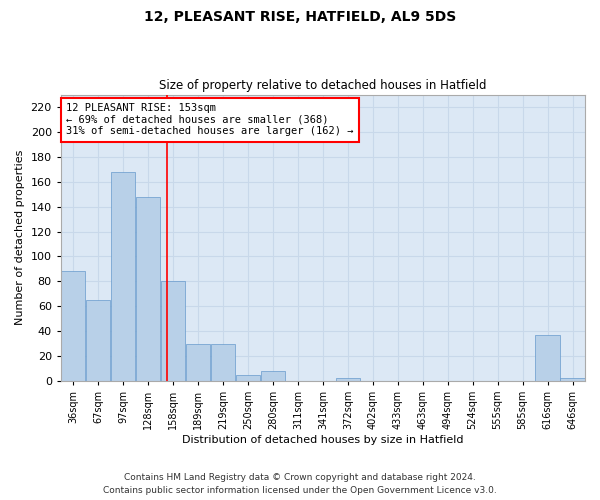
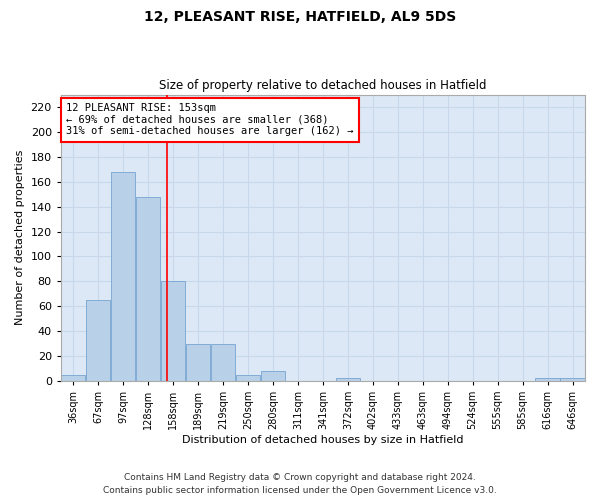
36sqm: 88 -> 5
616sqm: 37 -> 2
